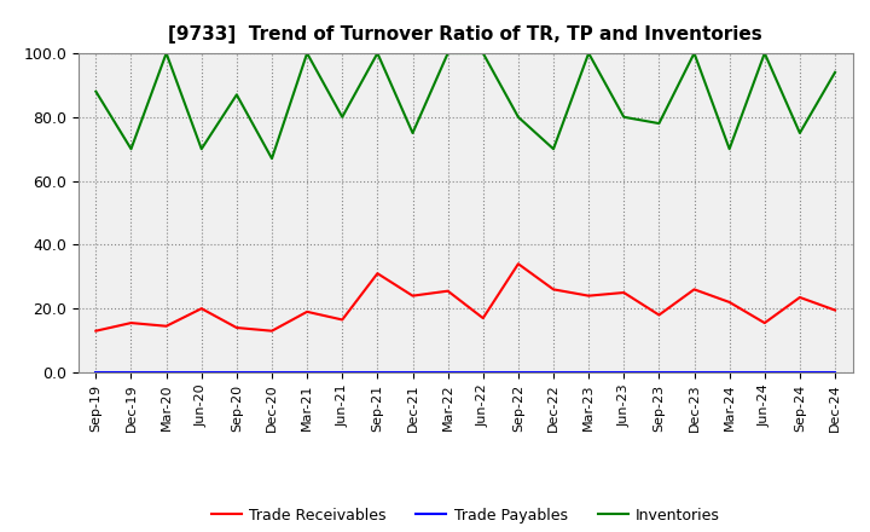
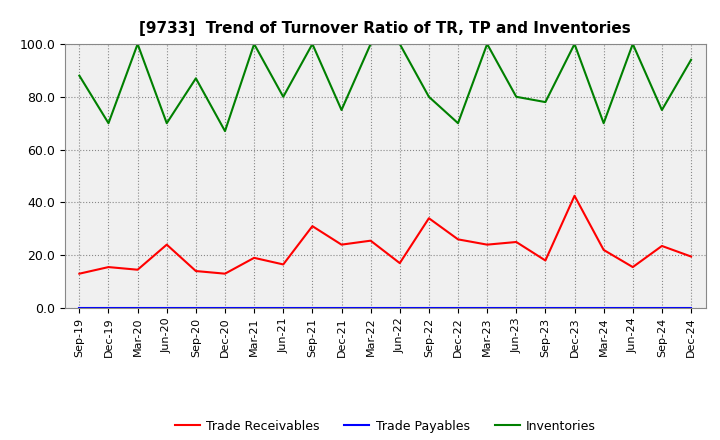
Trade Receivables/Jun-20: 20.0 -> 24.0
Trade Receivables/Dec-23: 26.0 -> 42.5
